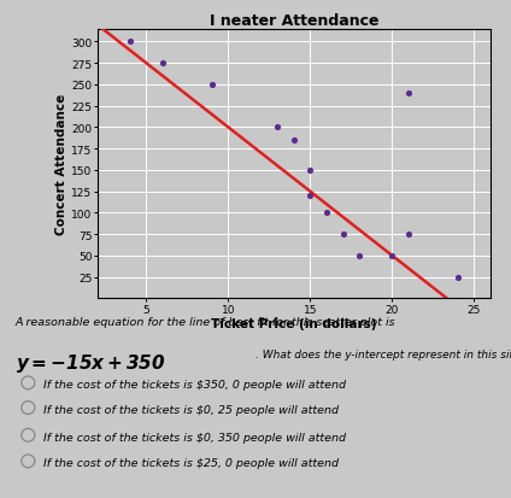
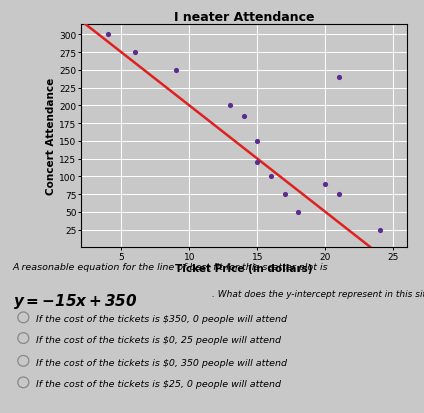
20: 50 -> 90
